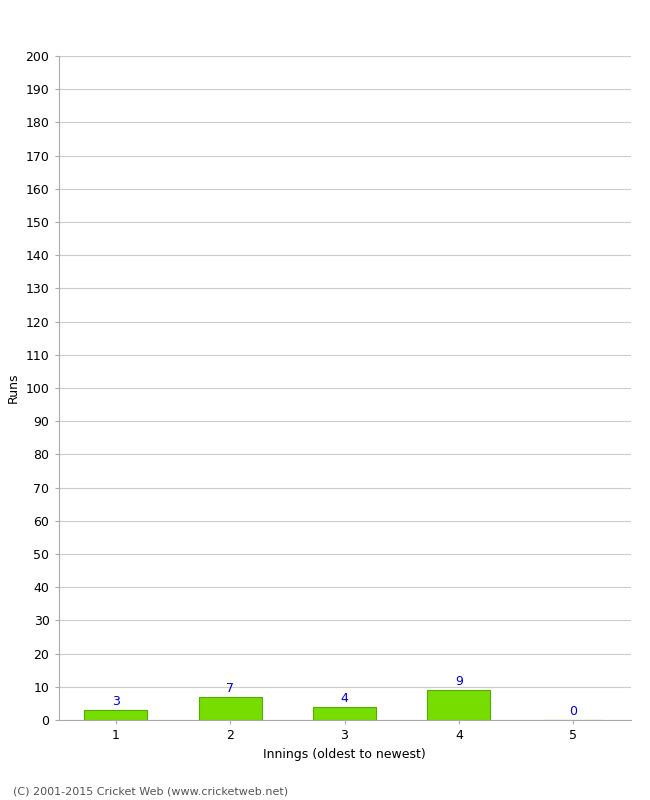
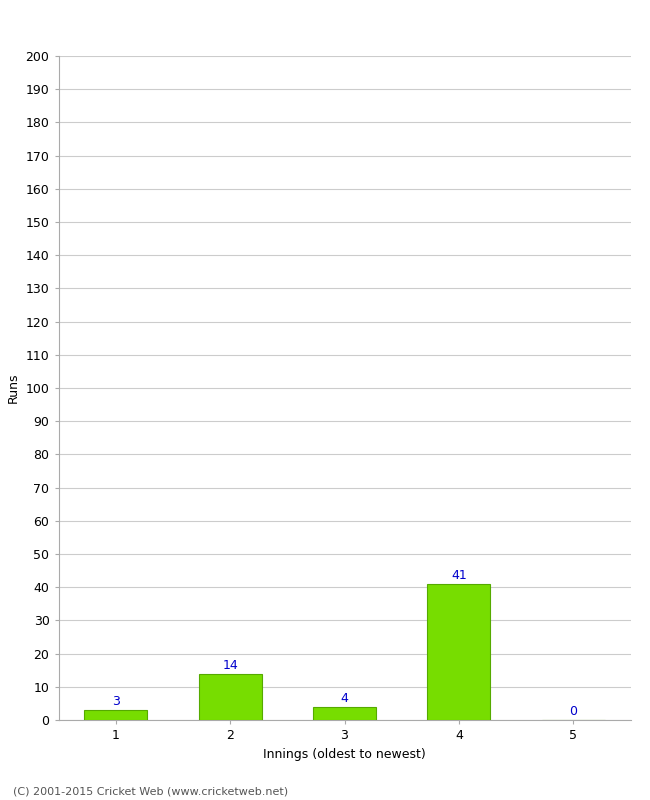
2: 7 -> 14
4: 9 -> 41
